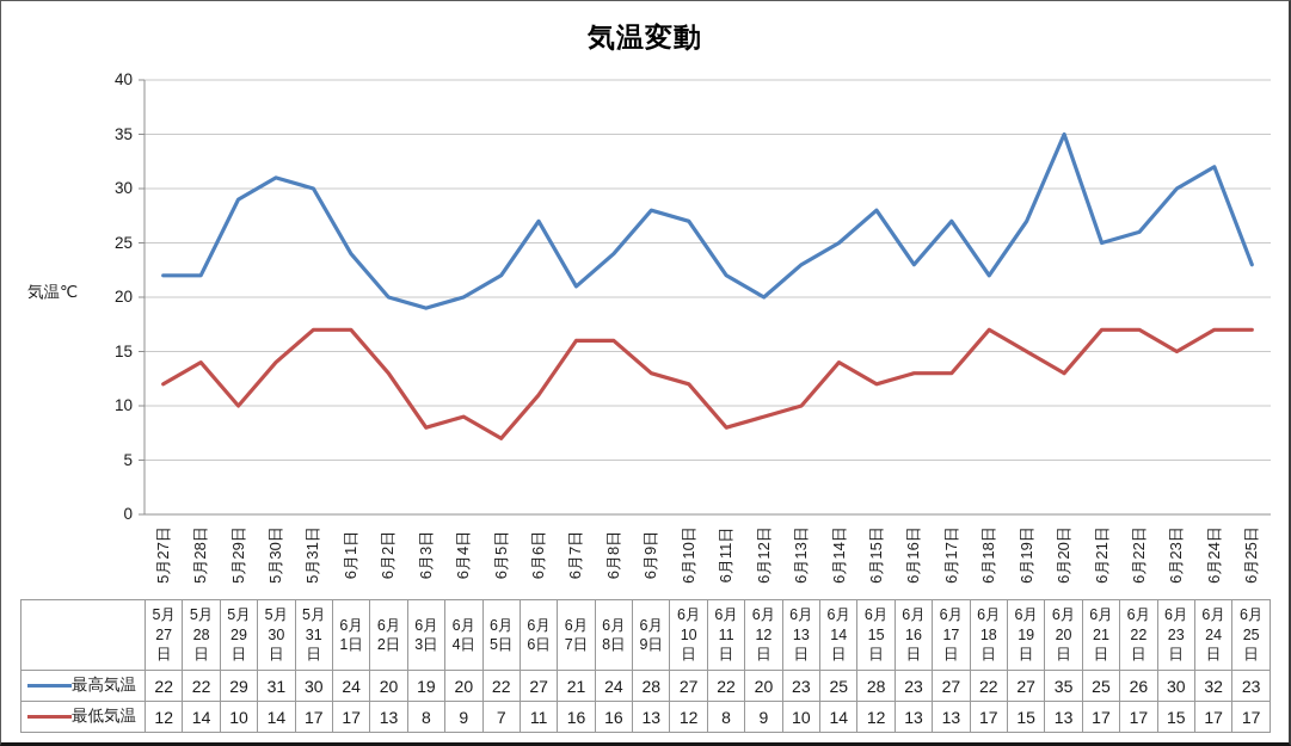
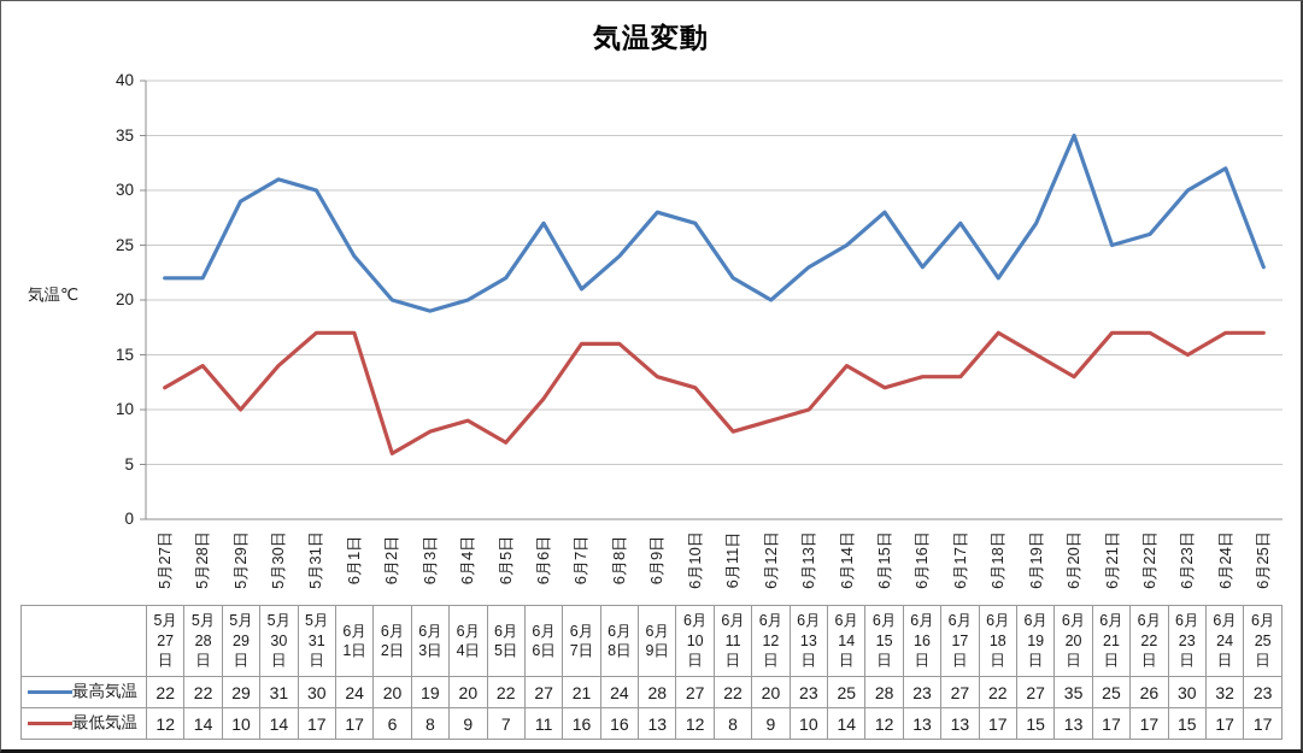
最低気温/6月2日: 13 -> 6
